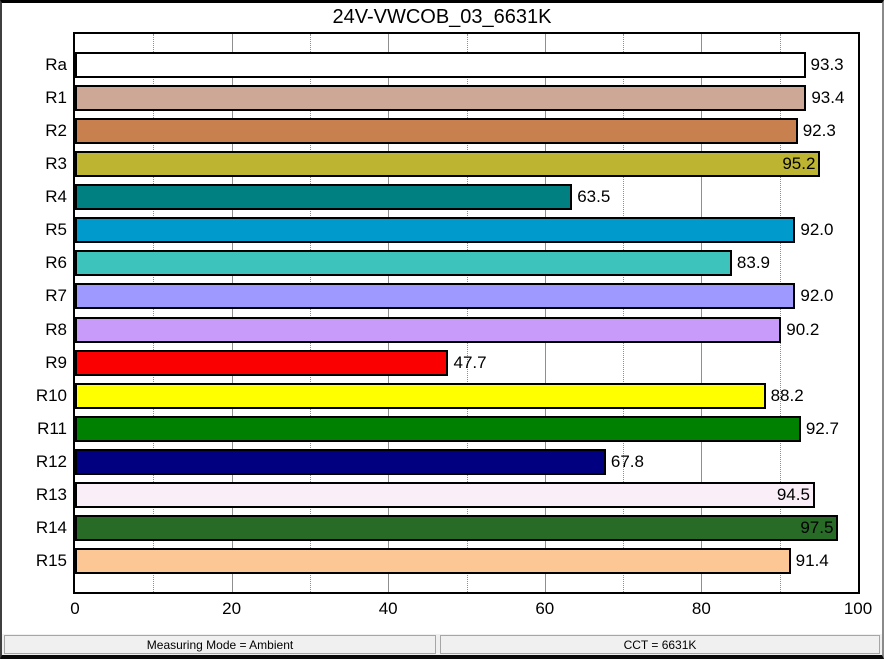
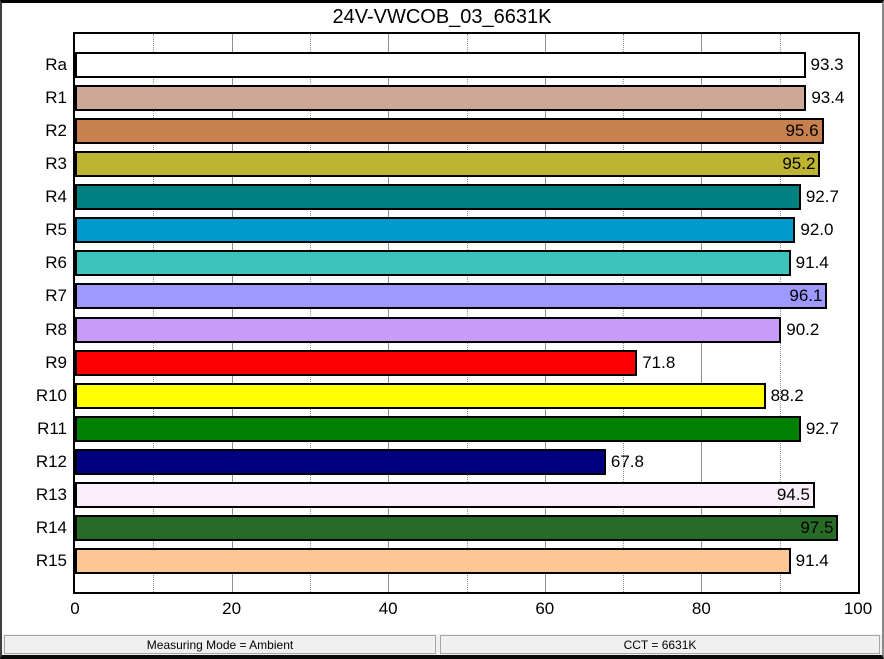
R2: 92.3 -> 95.6
R4: 63.5 -> 92.7
R6: 83.9 -> 91.4
R7: 92.0 -> 96.1
R9: 47.7 -> 71.8
